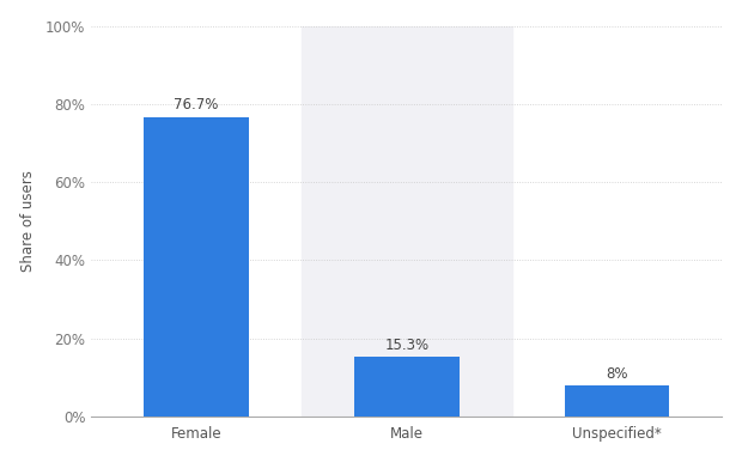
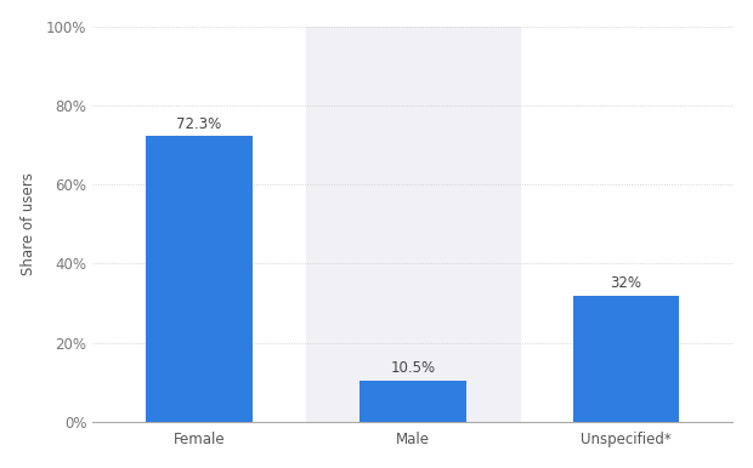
Female: 76.7% -> 72.3%
Male: 15.3% -> 10.5%
Unspecified*: 8% -> 32%
